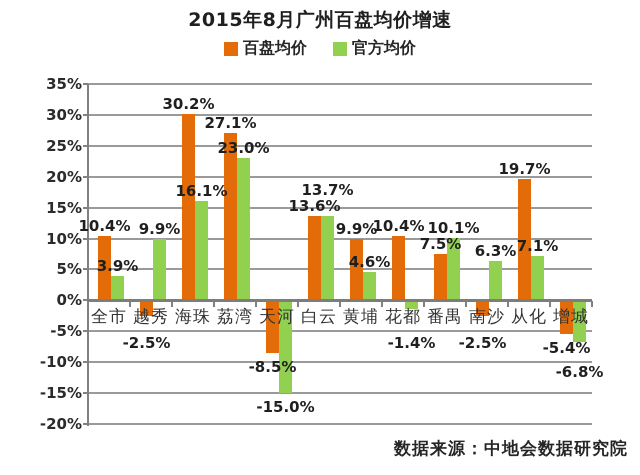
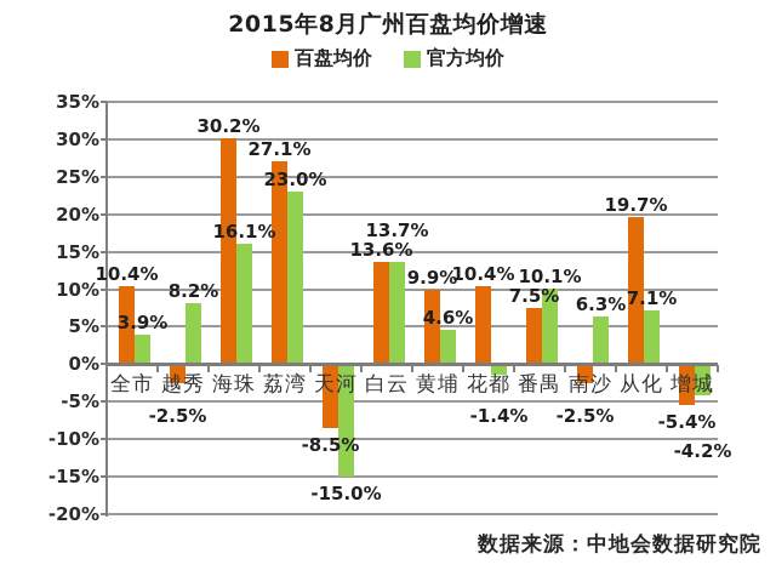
官方均价/越秀: 9.9% -> 8.2%
官方均价/增城: -6.8% -> -4.2%
